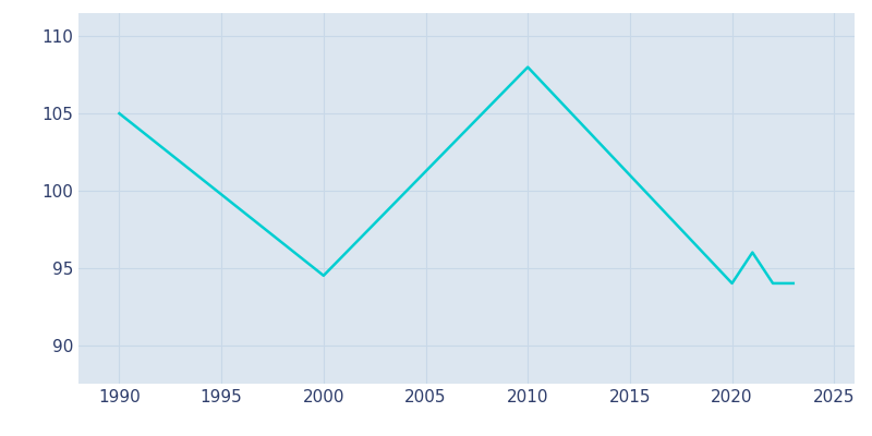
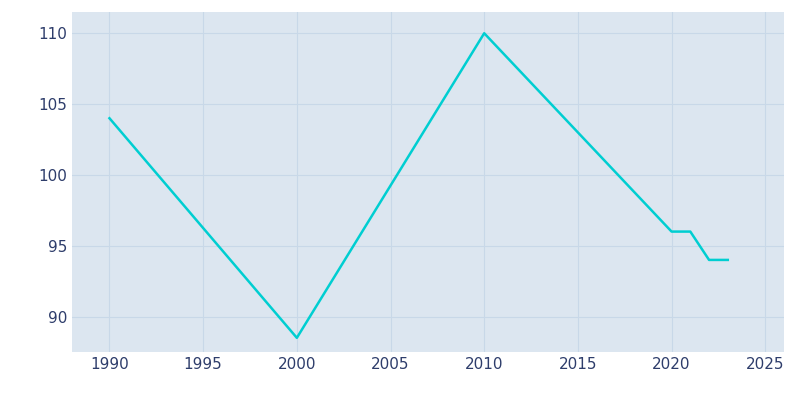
1990: 105.0 -> 104.0
2000: 94.5 -> 88.5
2010: 108.0 -> 110.0
2020: 94.0 -> 96.0
